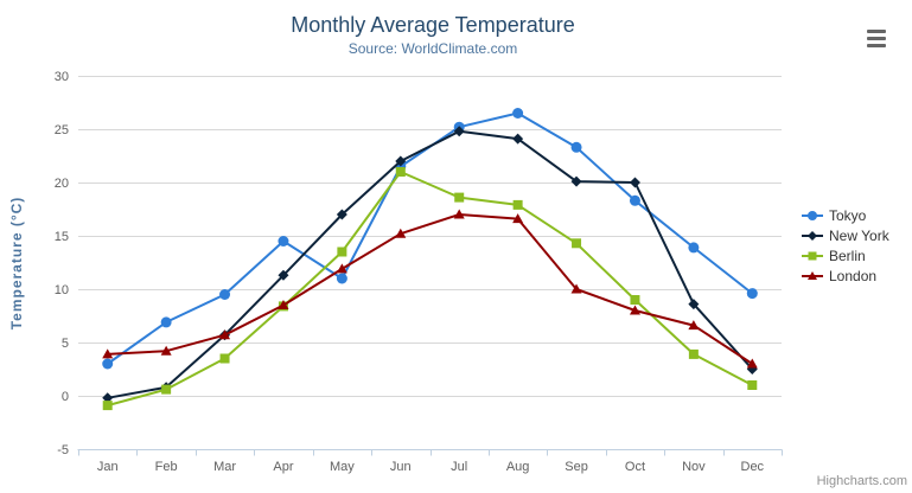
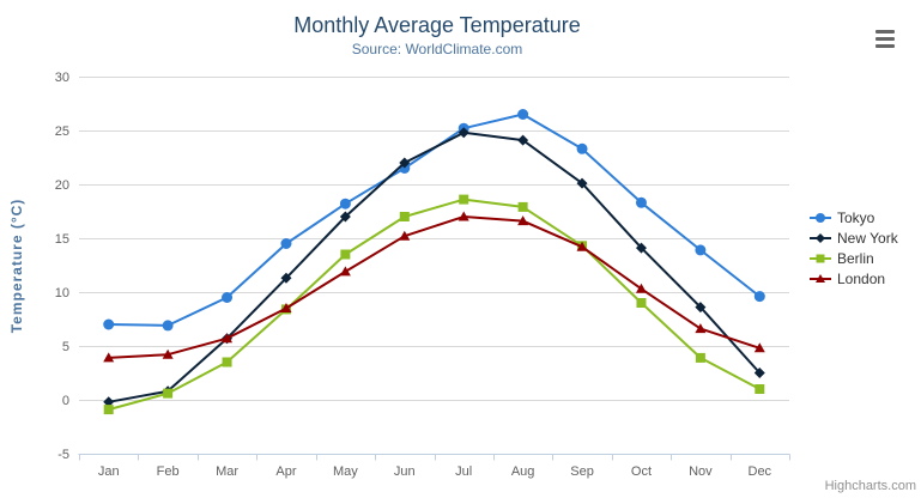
Tokyo/Jan: 3 -> 7
Tokyo/May: 11 -> 18
Berlin/Jun: 21 -> 17
London/Sep: 10 -> 14
New York/Oct: 20 -> 14
London/Oct: 8 -> 10
London/Dec: 3 -> 5
